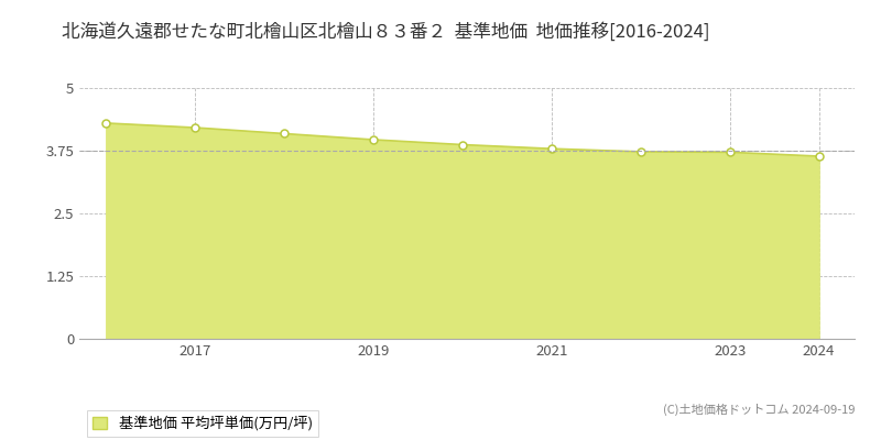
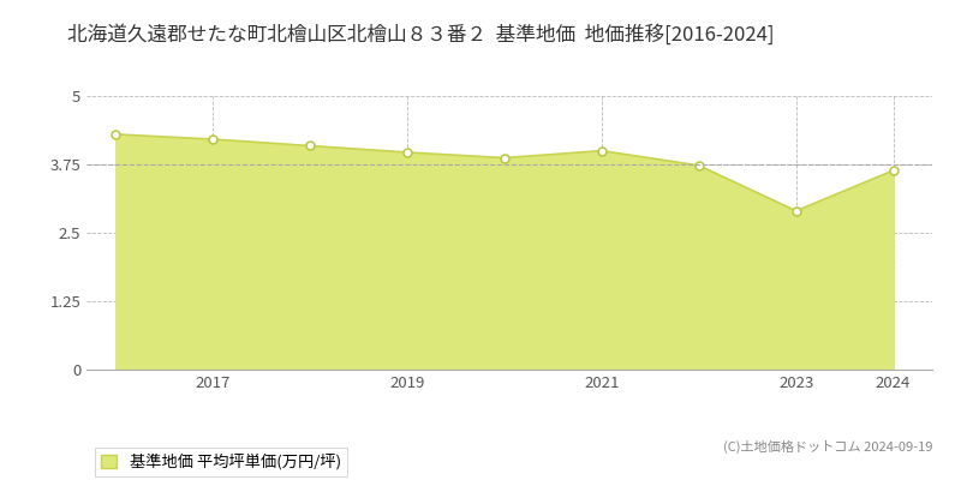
2021: 3.79 -> 4.00
2023: 3.72 -> 2.90
